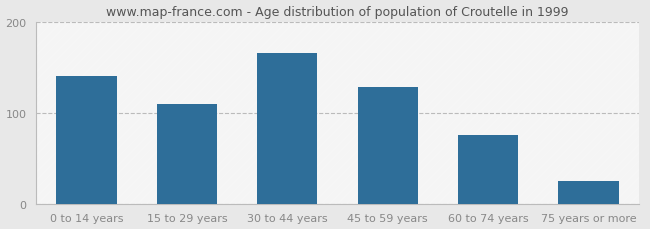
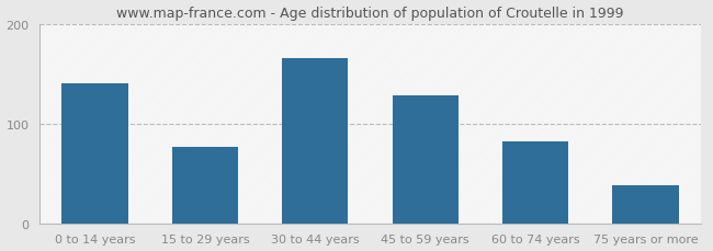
15 to 29 years: 110 -> 76
60 to 74 years: 75 -> 82
75 years or more: 25 -> 38
